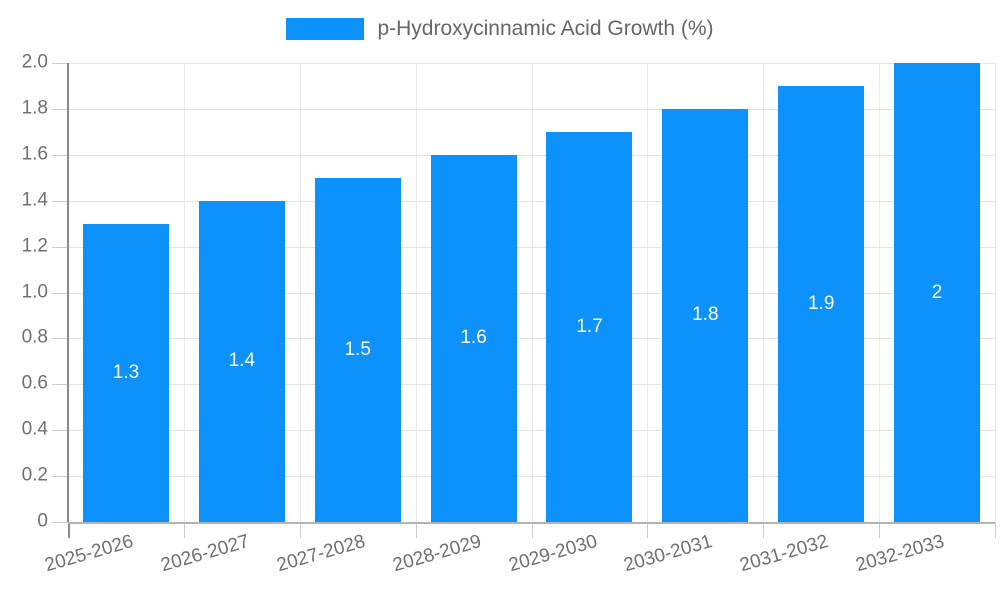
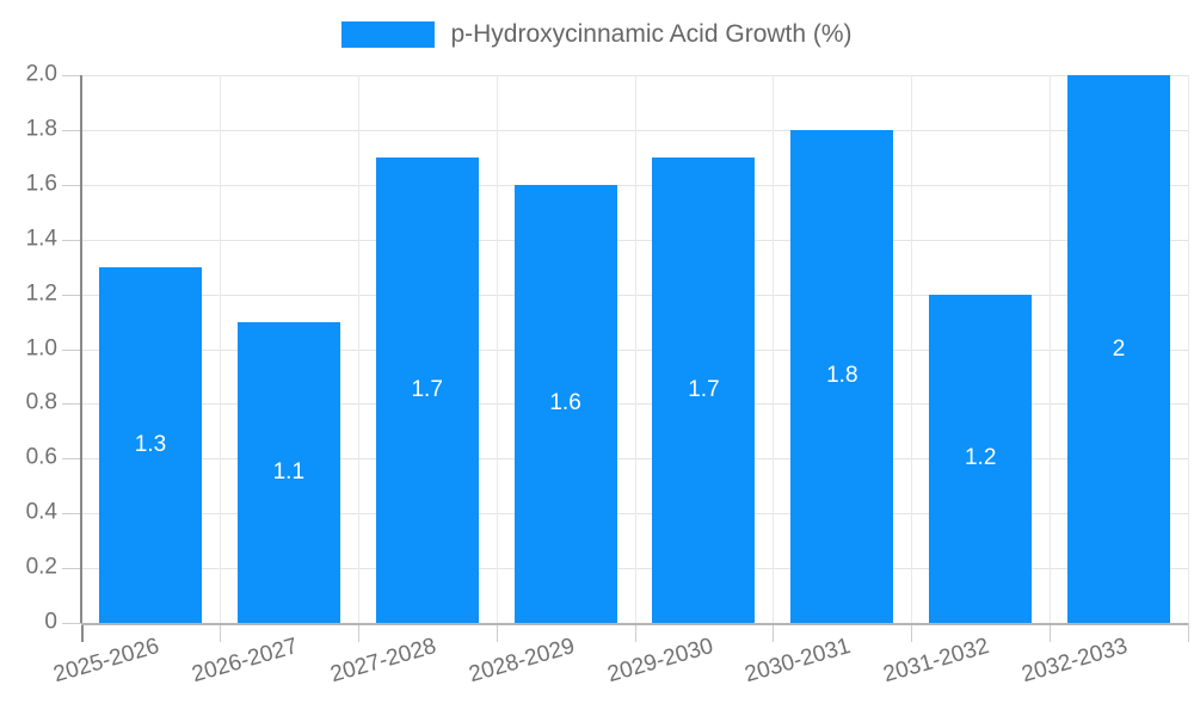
2026-2027: 1.4 -> 1.1
2027-2028: 1.5 -> 1.7
2031-2032: 1.9 -> 1.2
